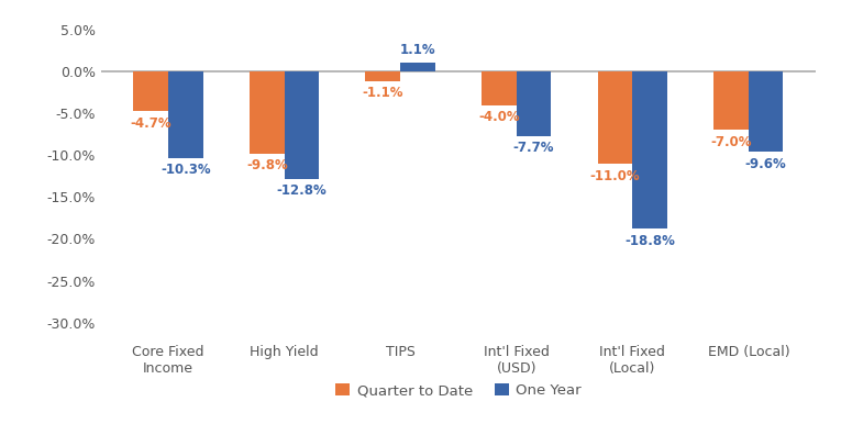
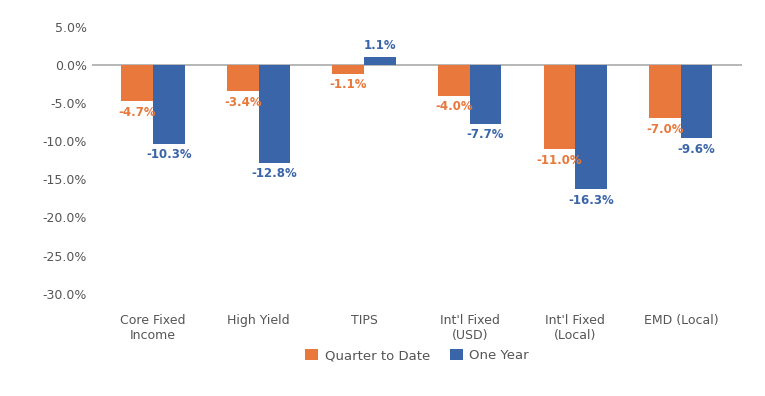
Quarter to Date/High Yield: -9.8% -> -3.4%
One Year/Int'l Fixed (Local): -18.8% -> -16.3%
